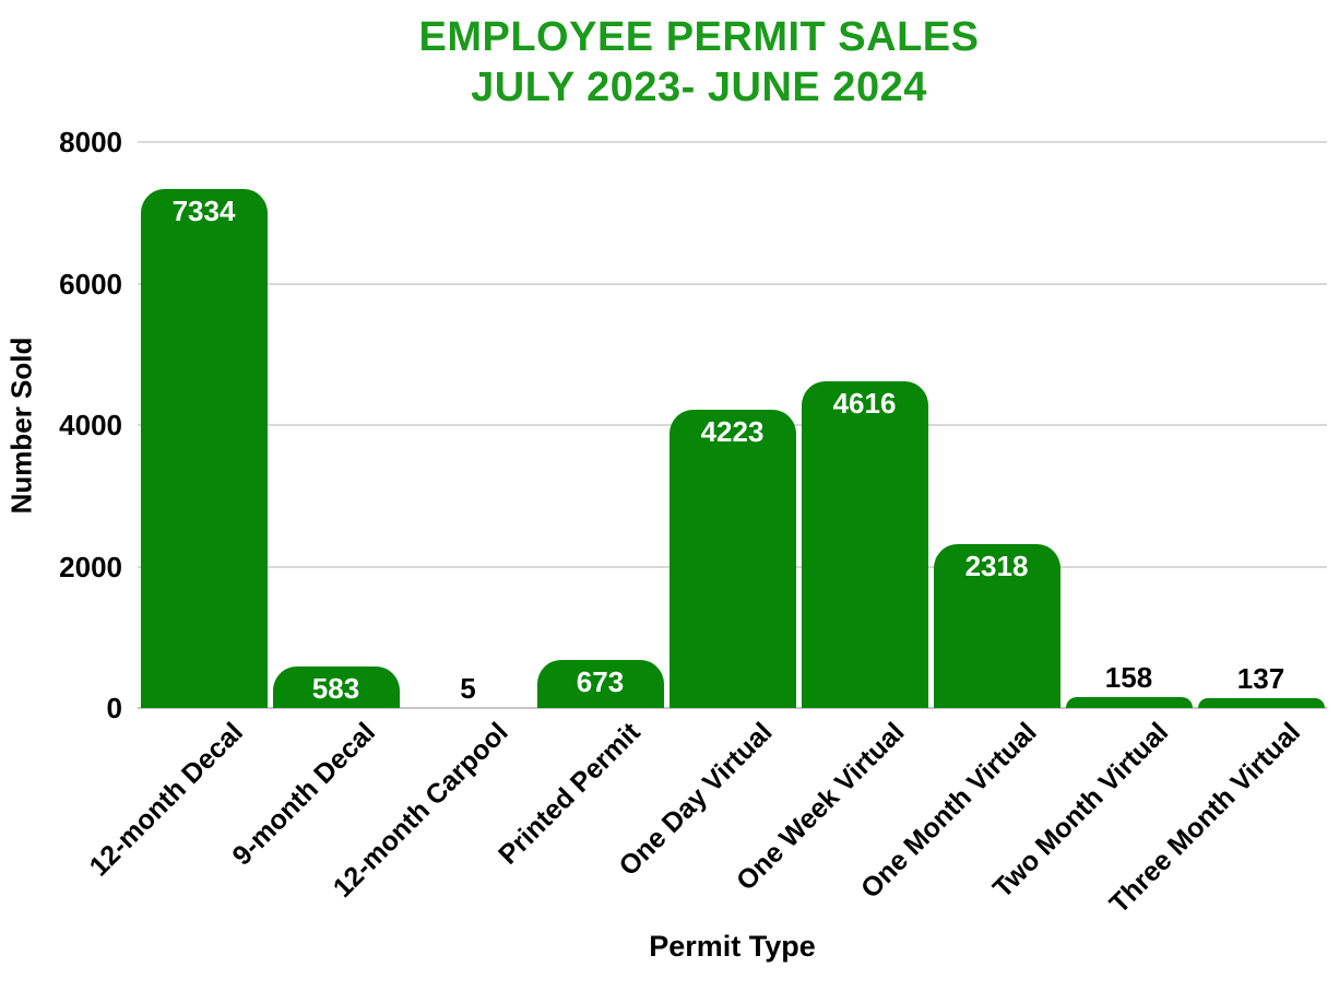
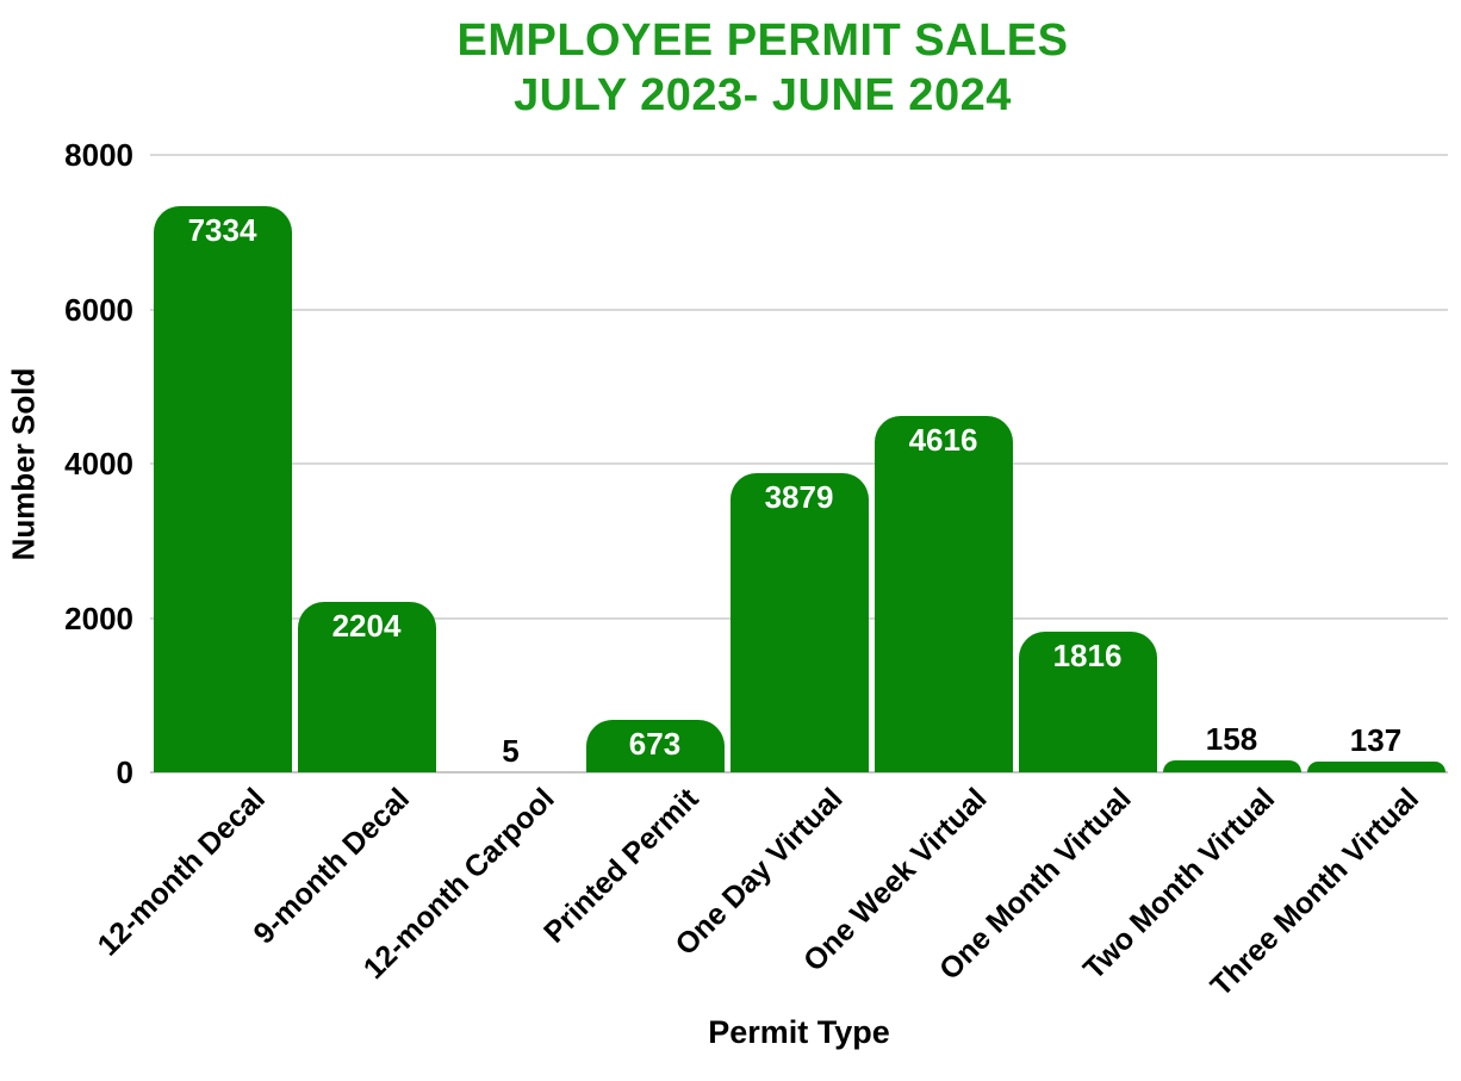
9-month Decal: 583 -> 2204
One Day Virtual: 4223 -> 3879
One Month Virtual: 2318 -> 1816
